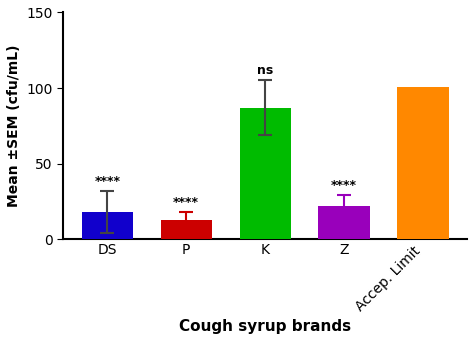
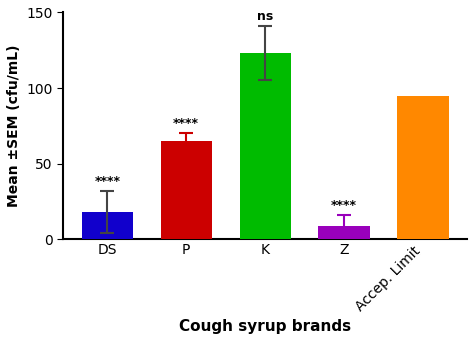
P: 13 -> 65
K: 87 -> 123
Z: 22 -> 9
Accep. Limit: 101 -> 95
